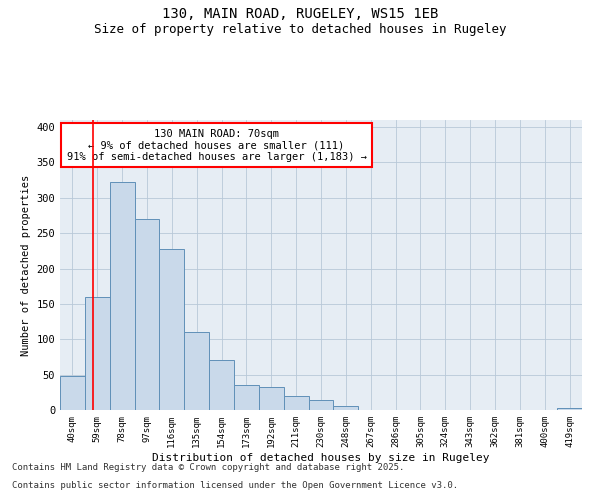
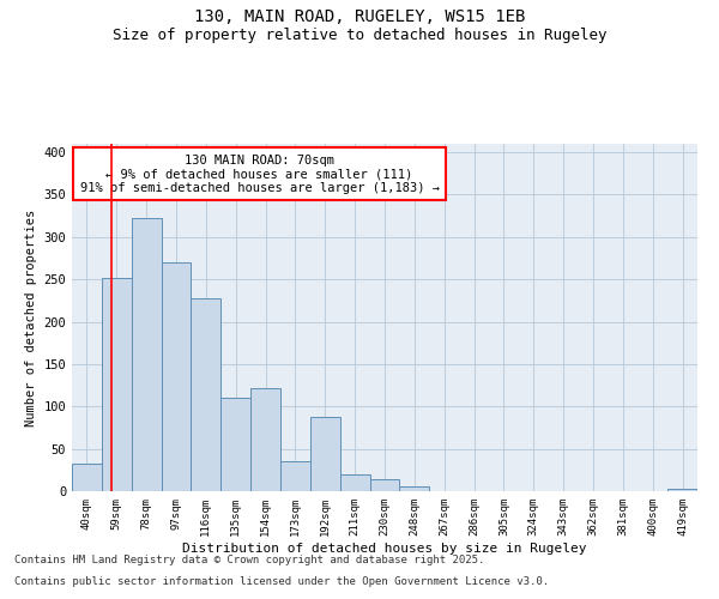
40sqm: 48 -> 32
59sqm: 160 -> 252
154sqm: 70 -> 122
192sqm: 32 -> 88
